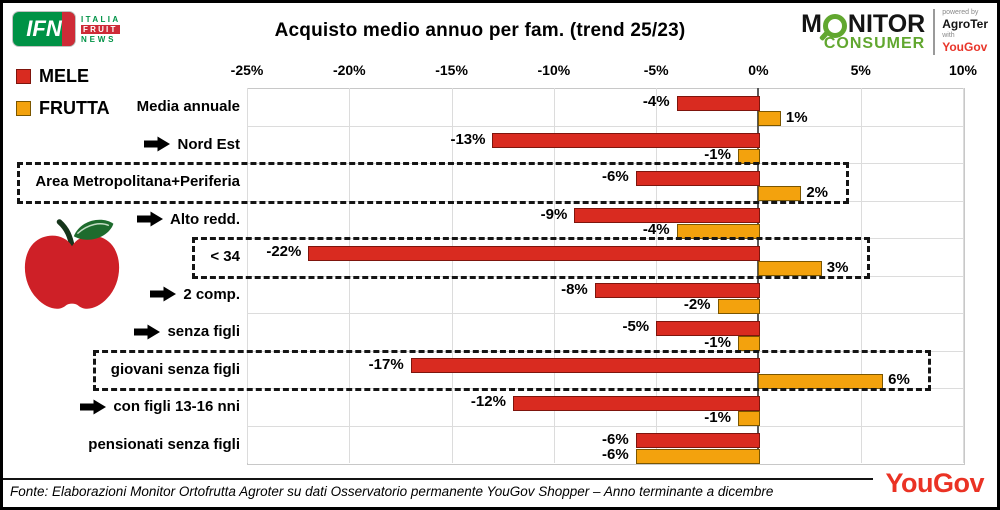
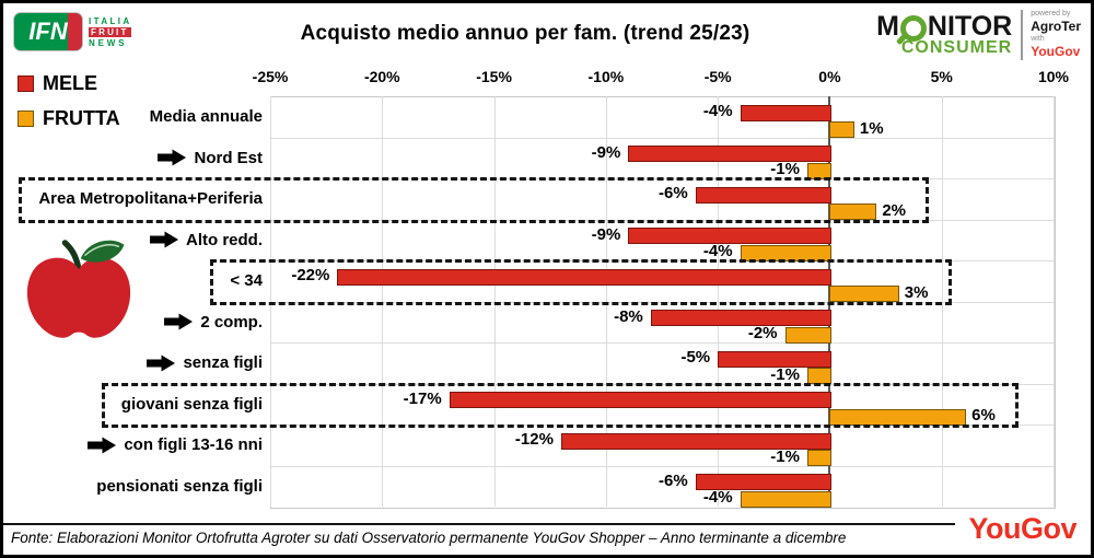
MELE/Nord Est: -13% -> -9%
FRUTTA/pensionati senza figli: -6% -> -4%
